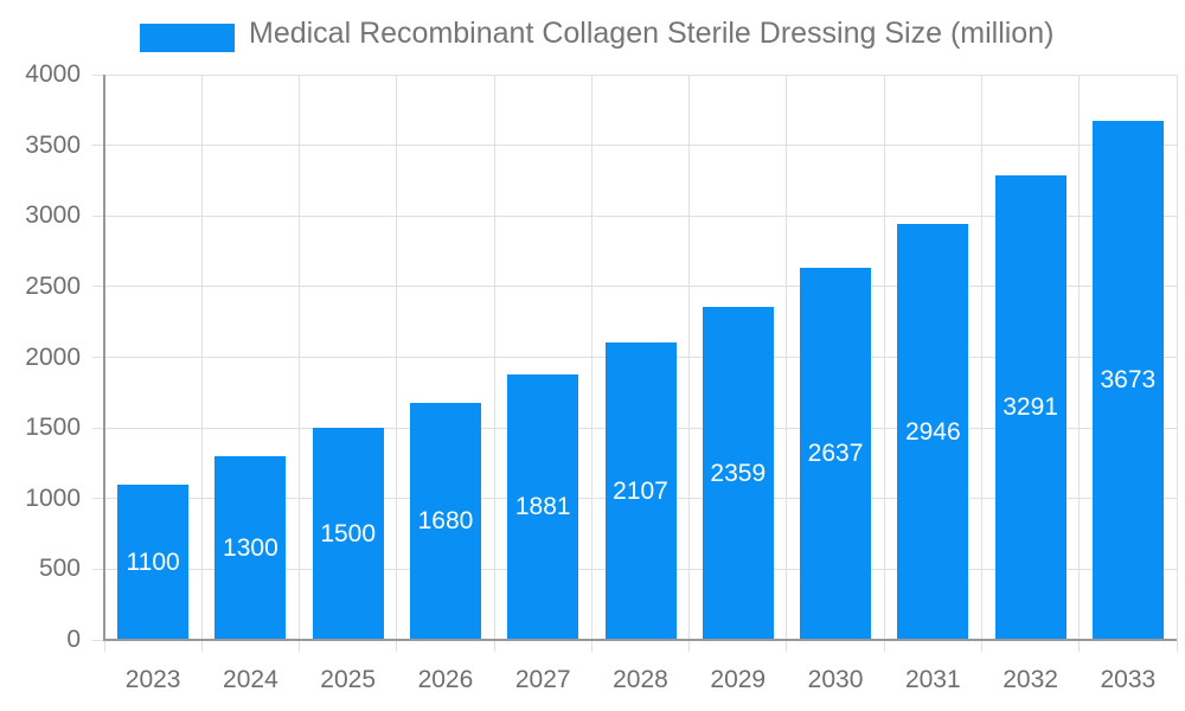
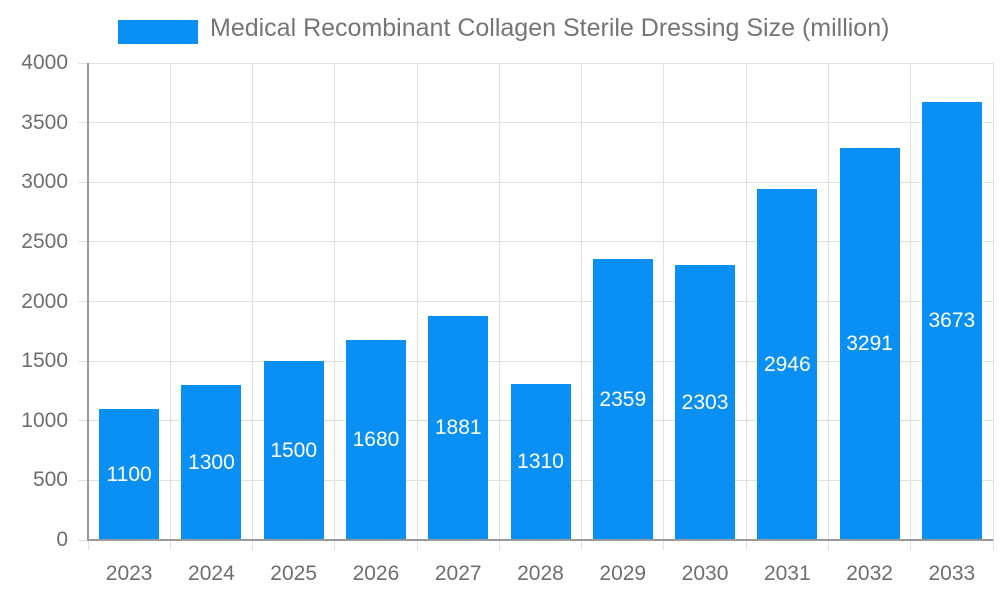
2028: 2107 -> 1310
2030: 2637 -> 2303
